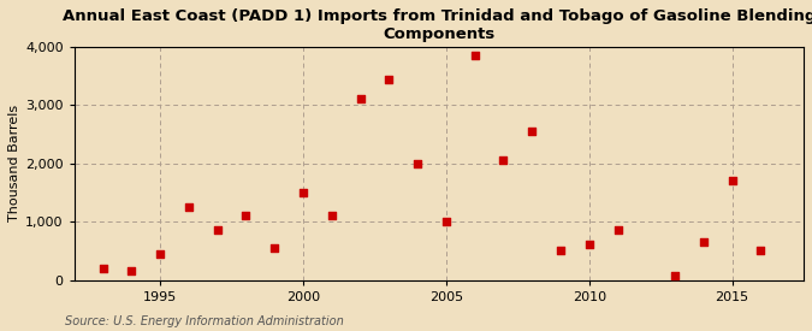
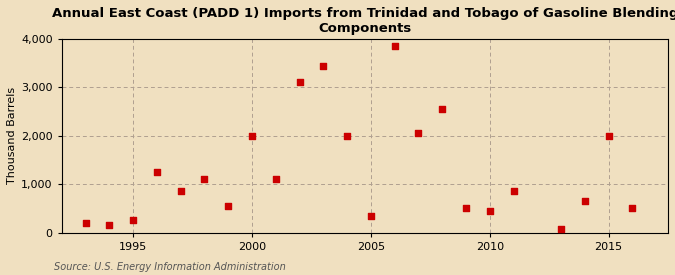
1995: 450 -> 250
2000: 1,500 -> 2,000
2005: 1,000 -> 350
2010: 600 -> 450
2015: 1,700 -> 2,000
